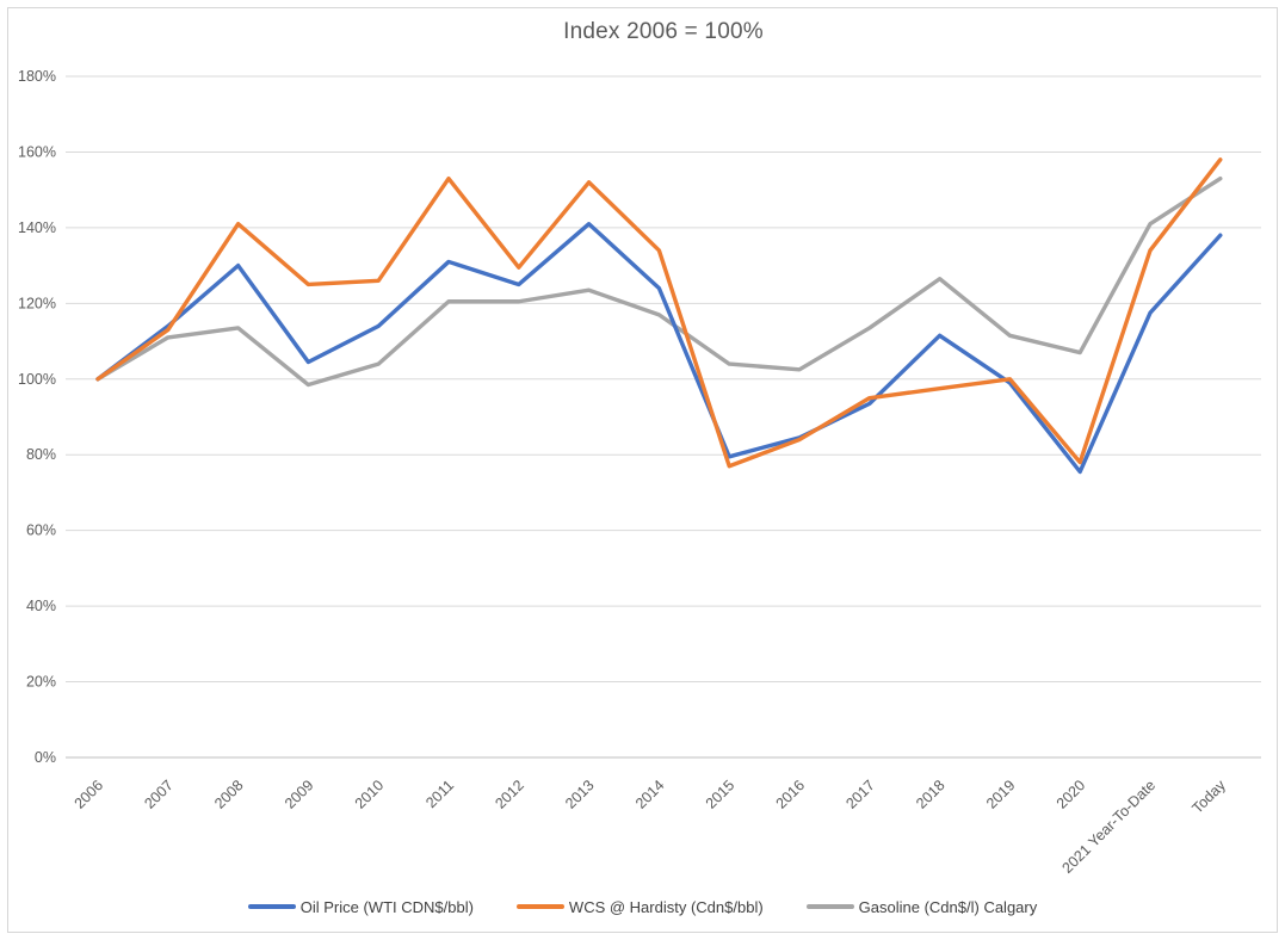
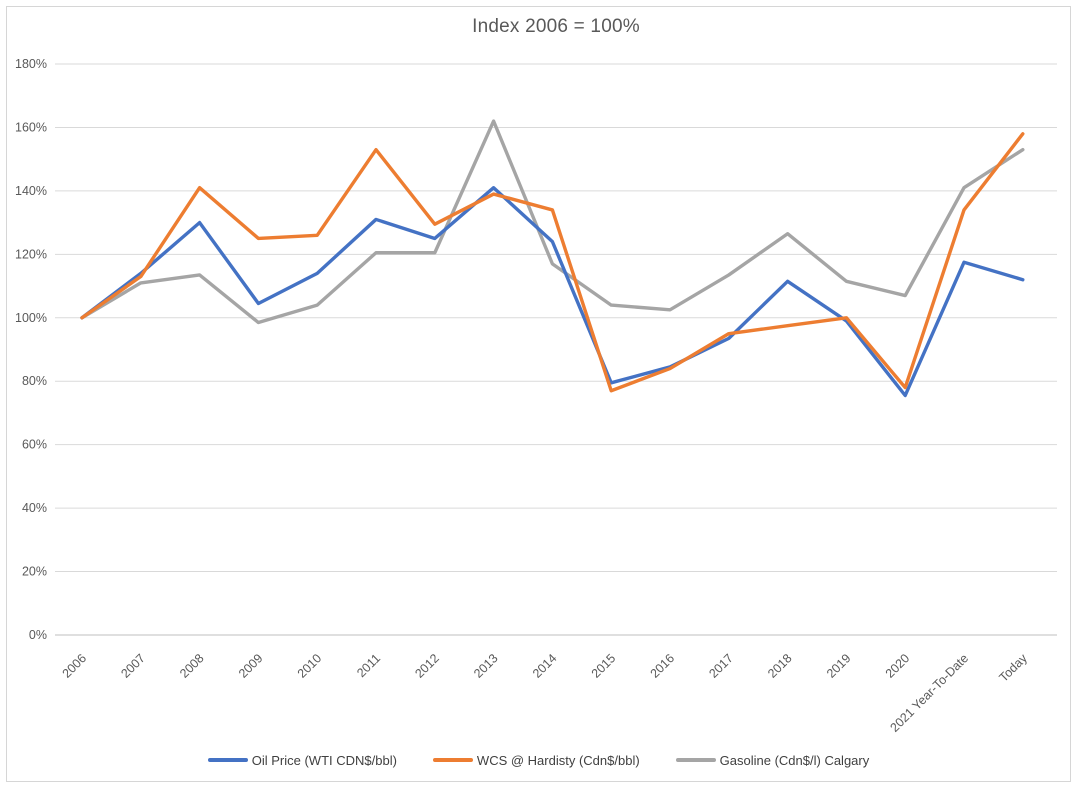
WCS @ Hardisty (Cdn$/bbl)/2013: 152% -> 139%
Gasoline (Cdn$/l) Calgary/2013: 124% -> 162%
Oil Price (WTI CDN$/bbl)/Today: 138% -> 112%
